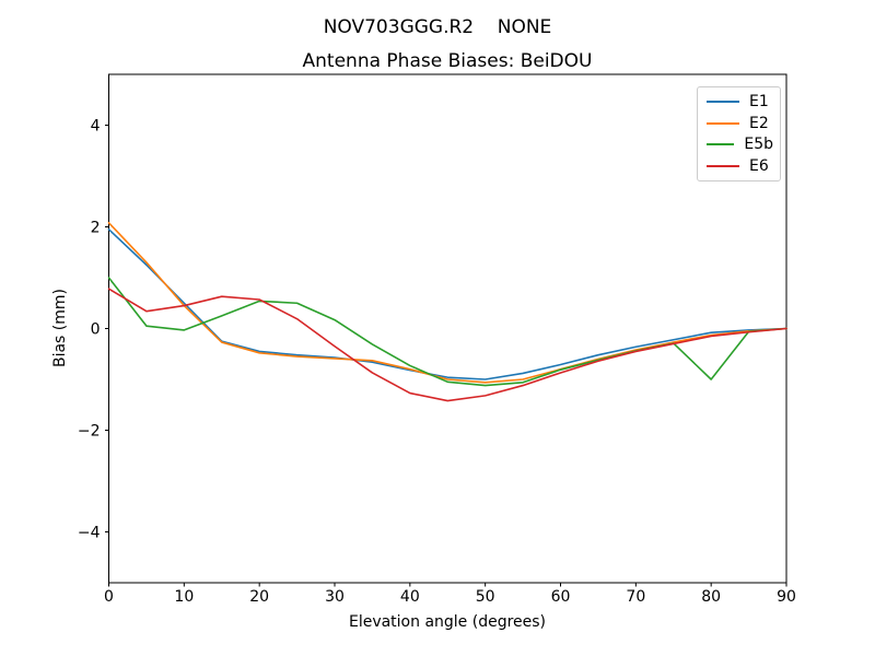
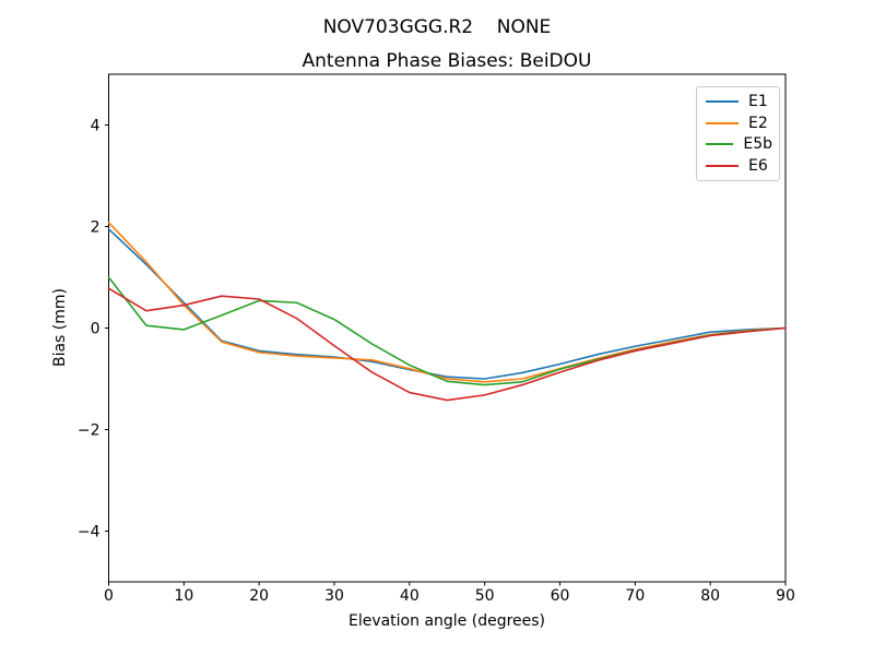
E5b/80: -1.0 -> -0.1
